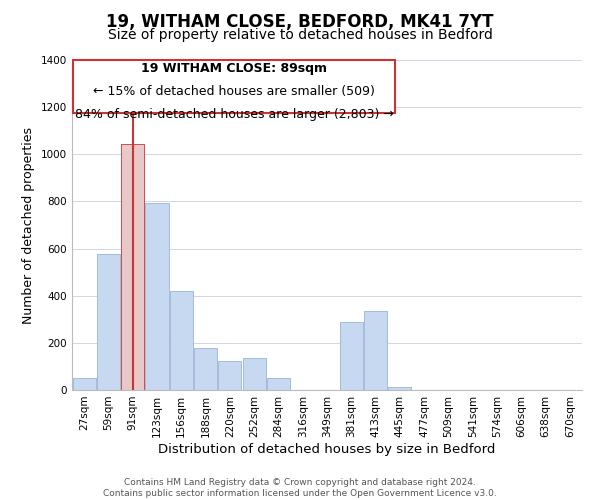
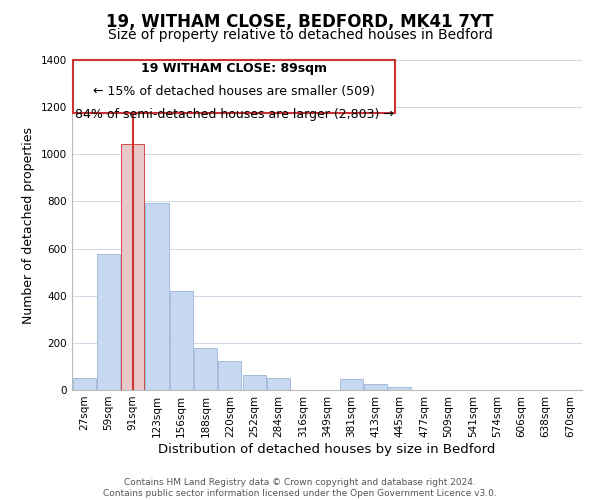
252sqm: 135 -> 62
381sqm: 290 -> 48
413sqm: 335 -> 25
